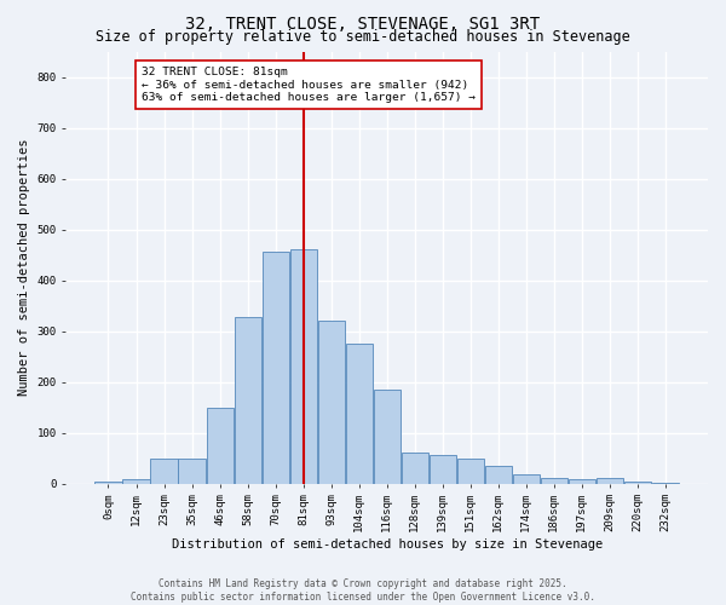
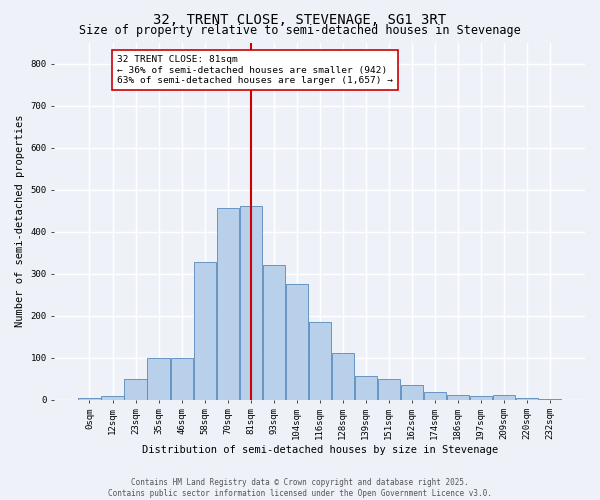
35sqm: 50 -> 100
46sqm: 148 -> 100
128sqm: 60 -> 110
